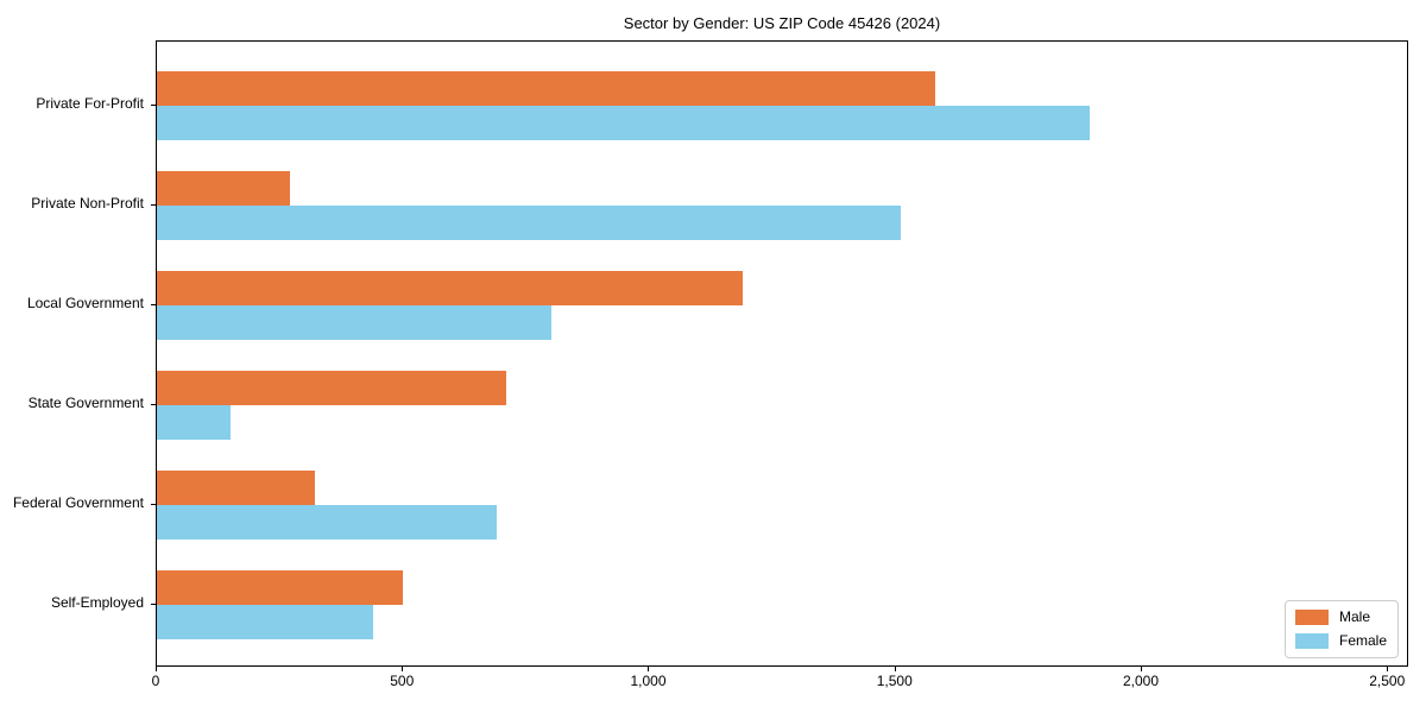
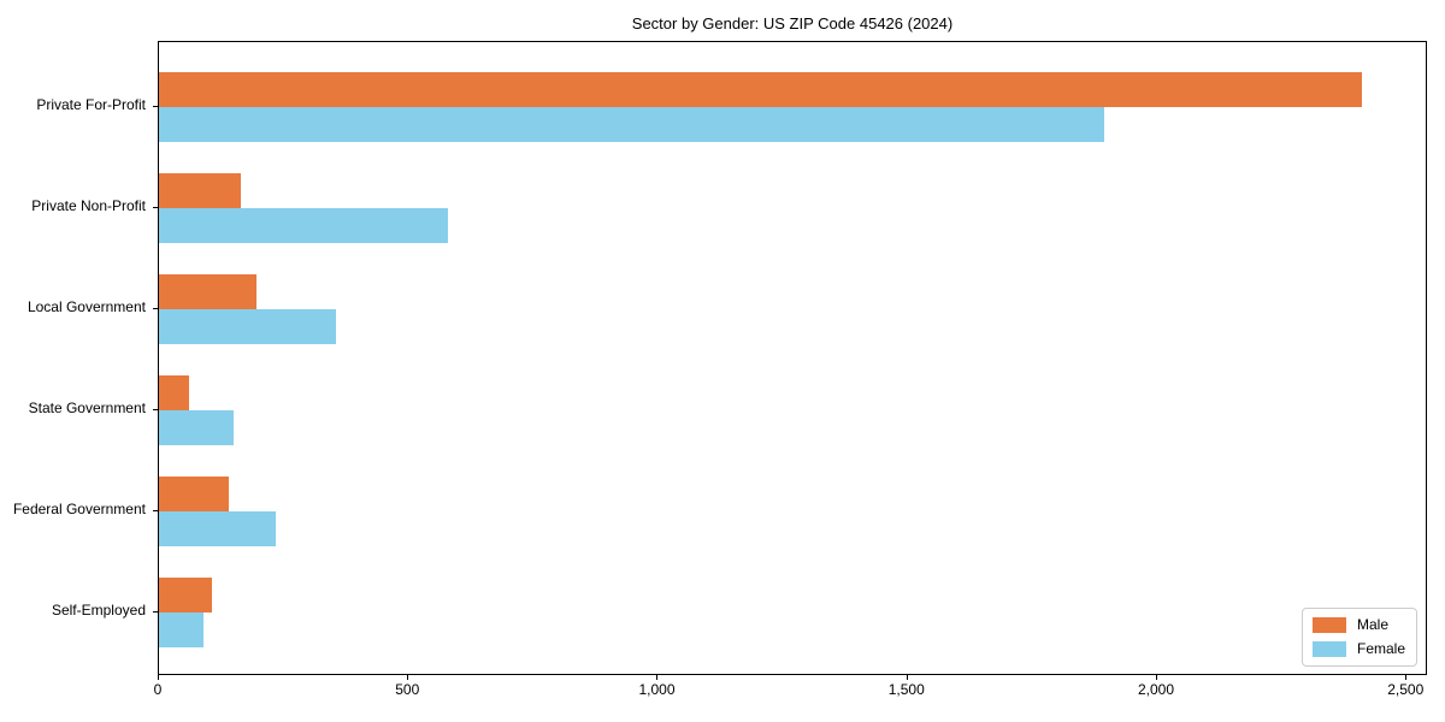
Male/Private For-Profit: 1580 -> 2410
Male/Private Non-Profit: 270 -> 160
Female/Private Non-Profit: 1510 -> 580
Male/Local Government: 1190 -> 200
Female/Local Government: 800 -> 360
Male/State Government: 710 -> 60
Male/Federal Government: 320 -> 140
Female/Federal Government: 690 -> 240
Male/Self-Employed: 500 -> 100
Female/Self-Employed: 440 -> 90
